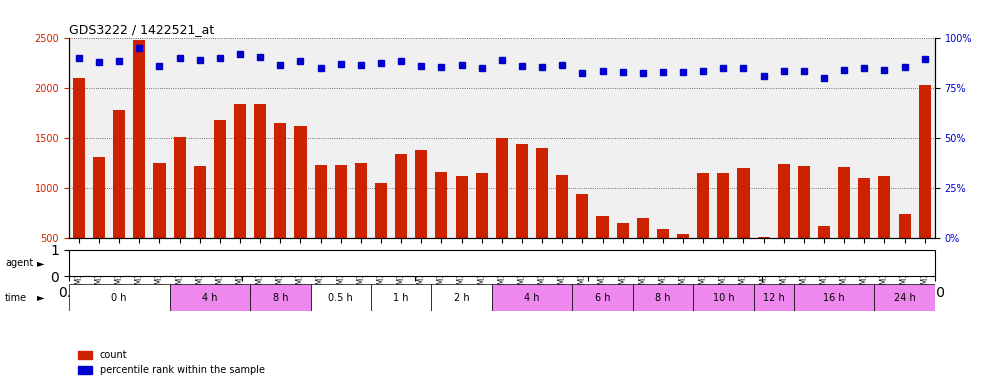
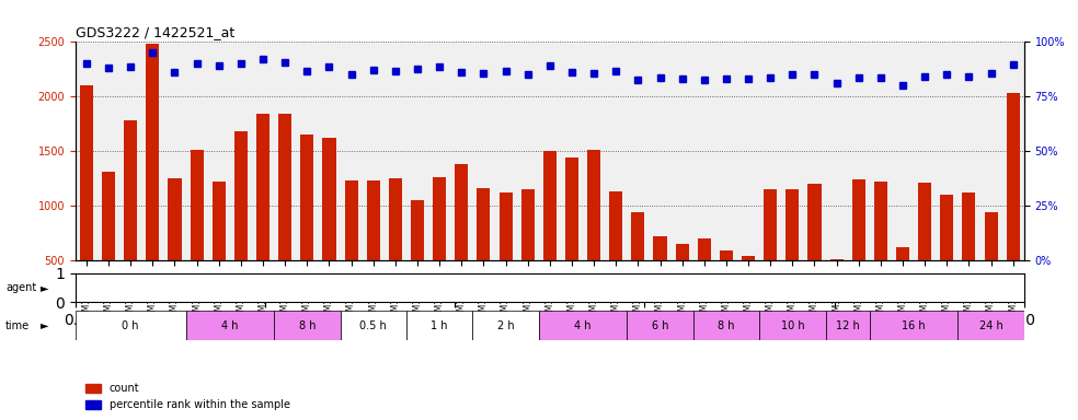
count/GSM140927: 1340 -> 1260
count/GSM108341: 1400 -> 1510
count/GSM140948: 740 -> 940
